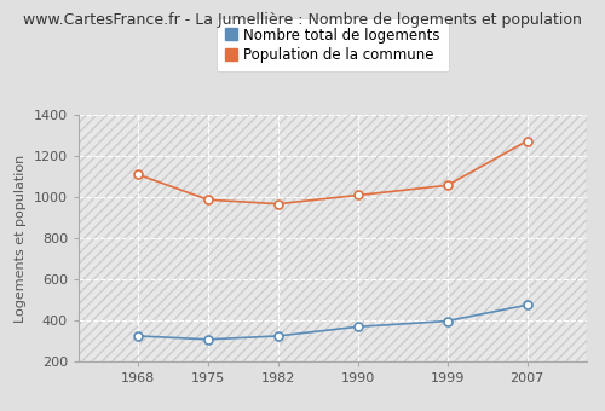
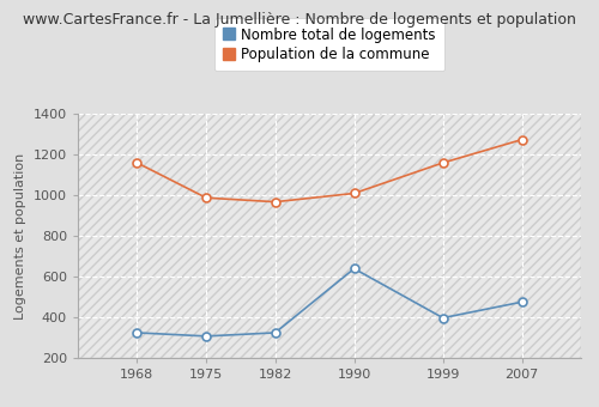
Population de la commune/1968: 1110 -> 1160
Nombre total de logements/1990: 370 -> 640
Population de la commune/1999: 1060 -> 1160
